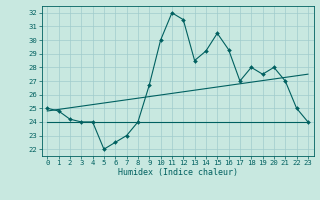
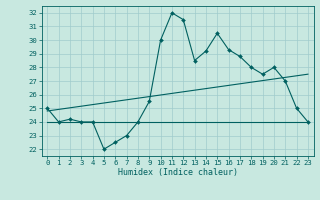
1: 24.8 -> 24.0
9: 26.7 -> 25.5
17: 27.0 -> 28.8
